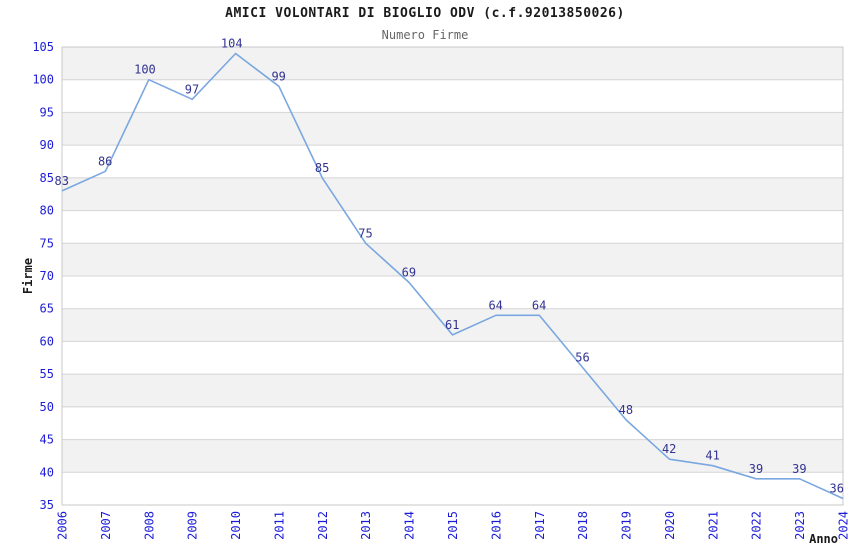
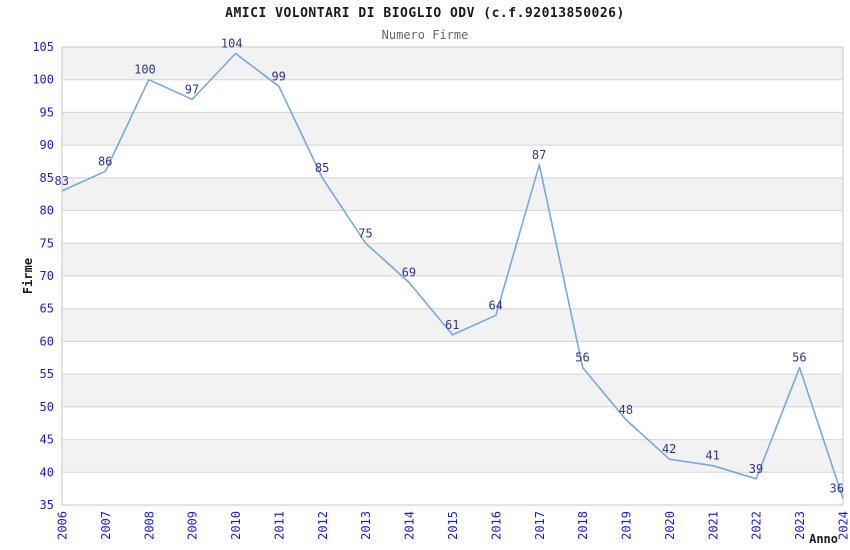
2017: 64 -> 87
2023: 39 -> 56
